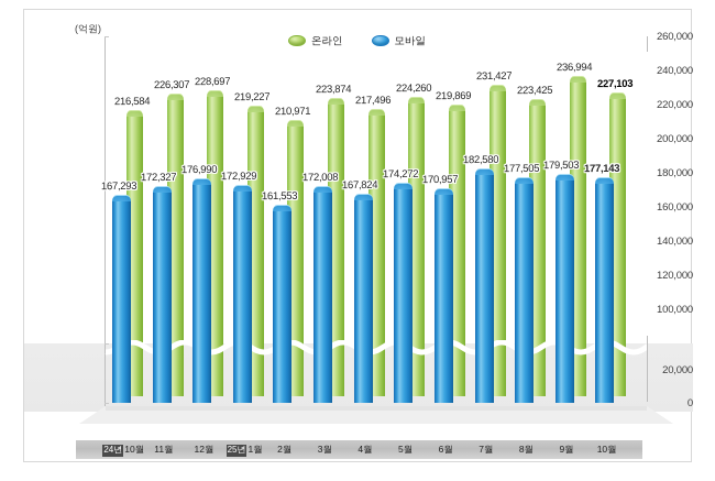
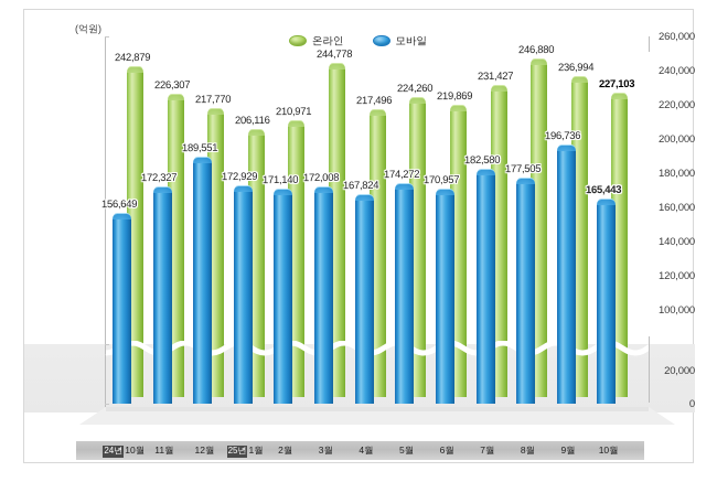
온라인/24년 10월: 216,584 -> 242,879
모바일/24년 10월: 167,293 -> 156,649
온라인/12월: 228,697 -> 217,770
모바일/12월: 176,990 -> 189,551
온라인/25년 1월: 219,227 -> 206,116
모바일/2월: 161,553 -> 171,140
온라인/3월: 223,874 -> 244,778
온라인/8월: 223,425 -> 246,880
모바일/9월: 179,503 -> 196,736
모바일/10월: 177,143 -> 165,443
